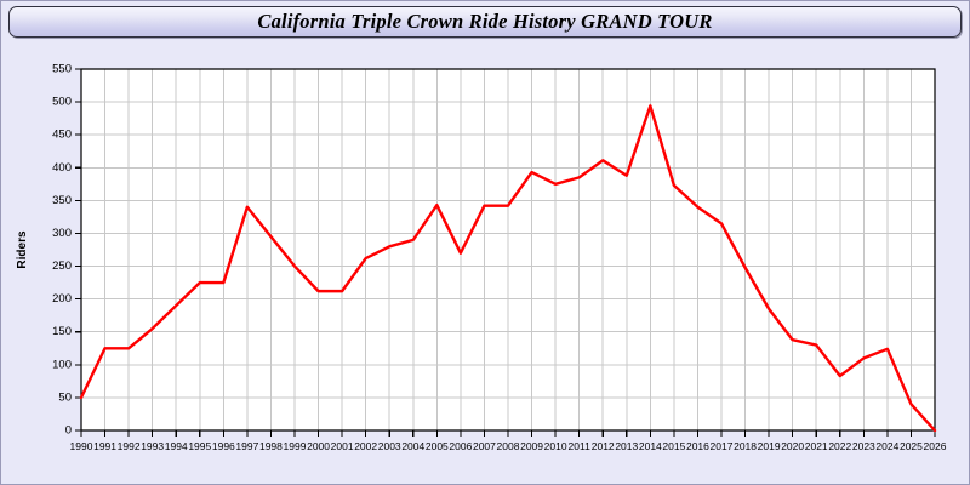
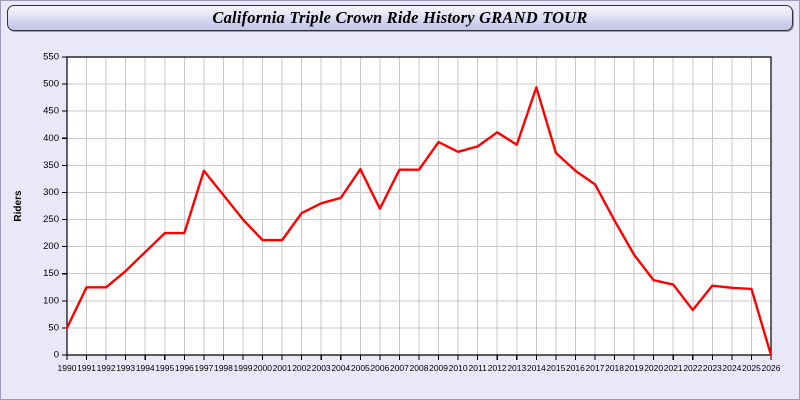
2023: 110 -> 130
2025: 40 -> 120
